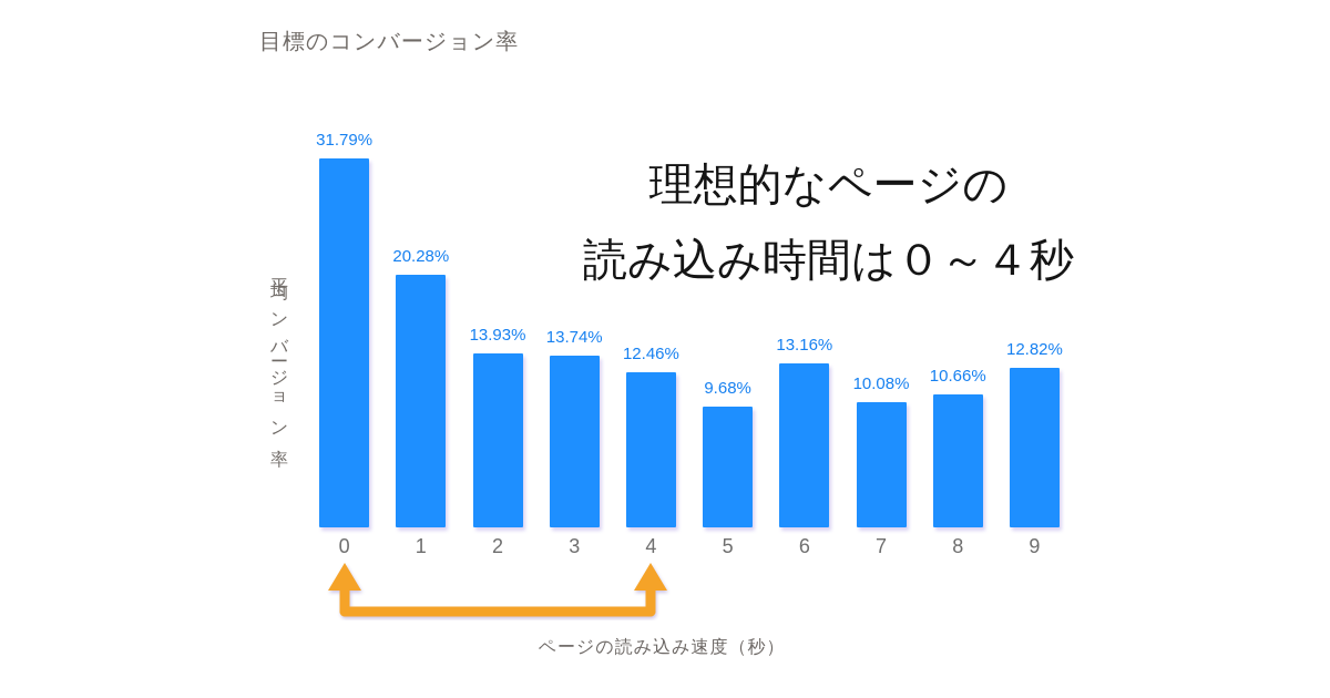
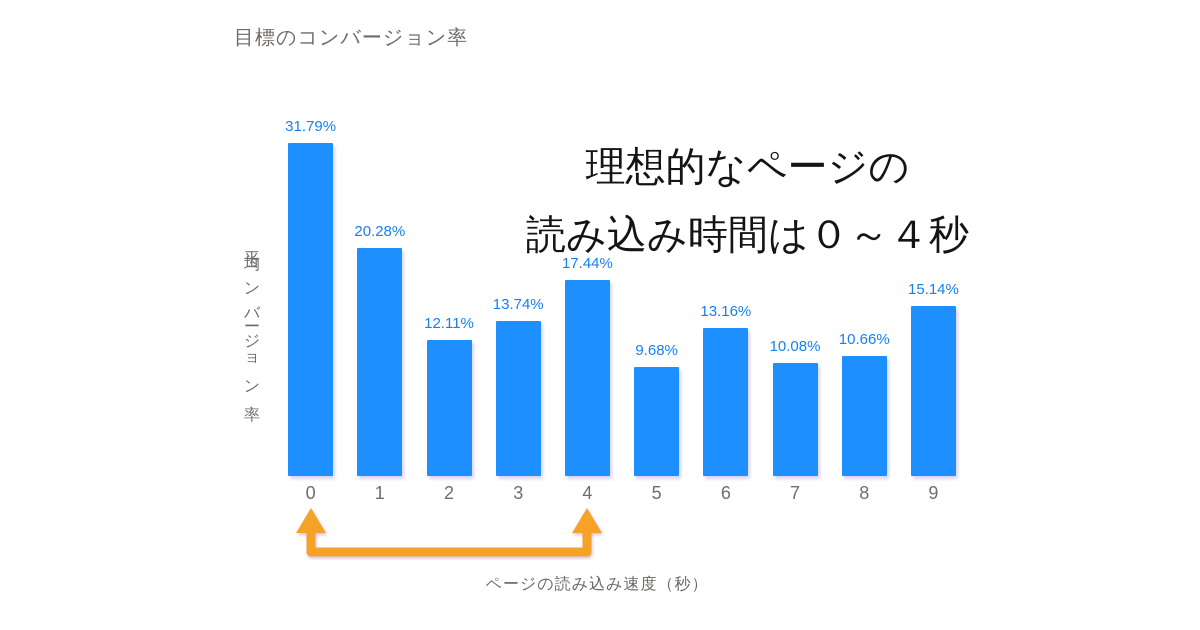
2: 13.93% -> 12.11%
4: 12.46% -> 17.44%
9: 12.82% -> 15.14%
